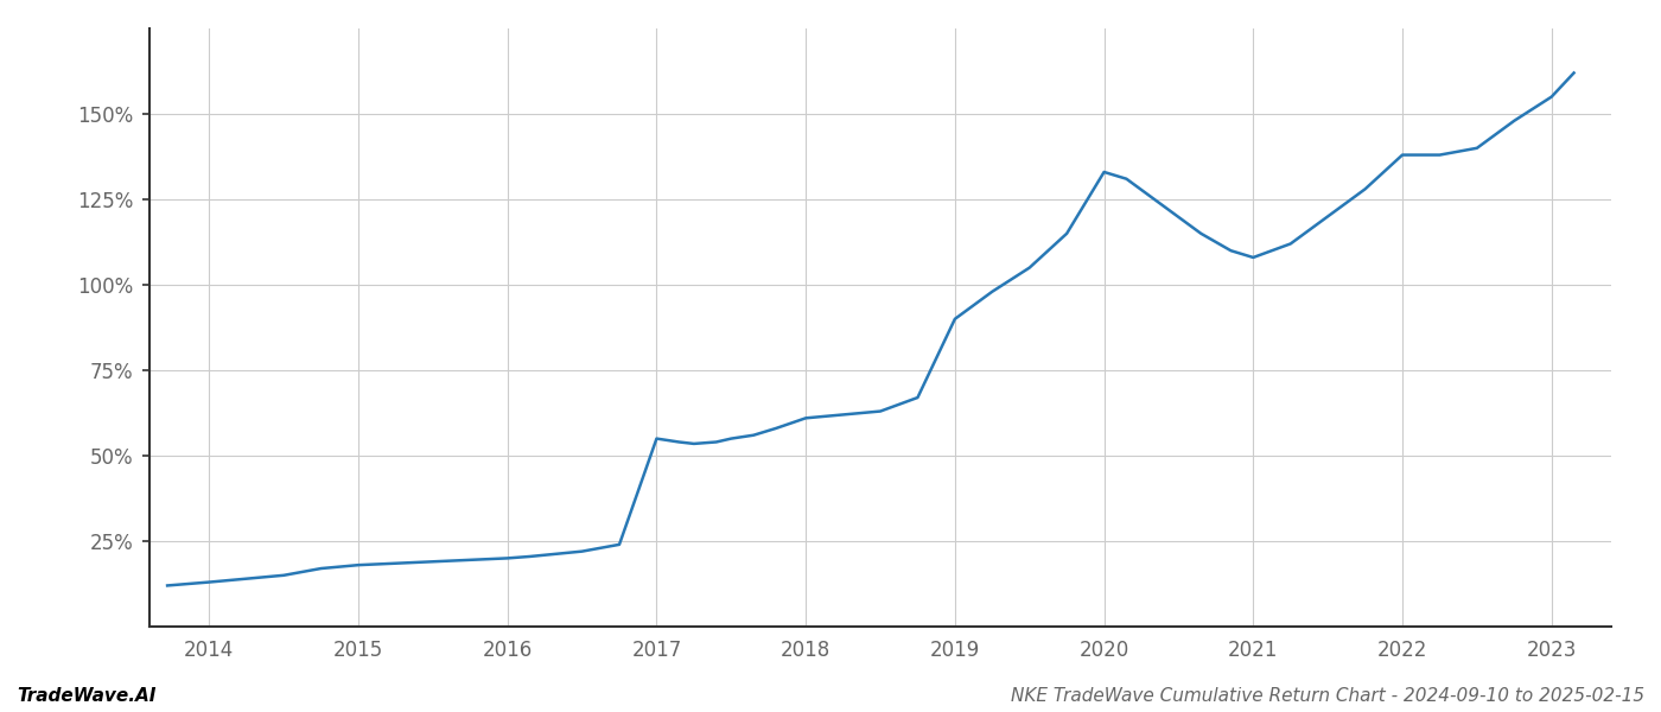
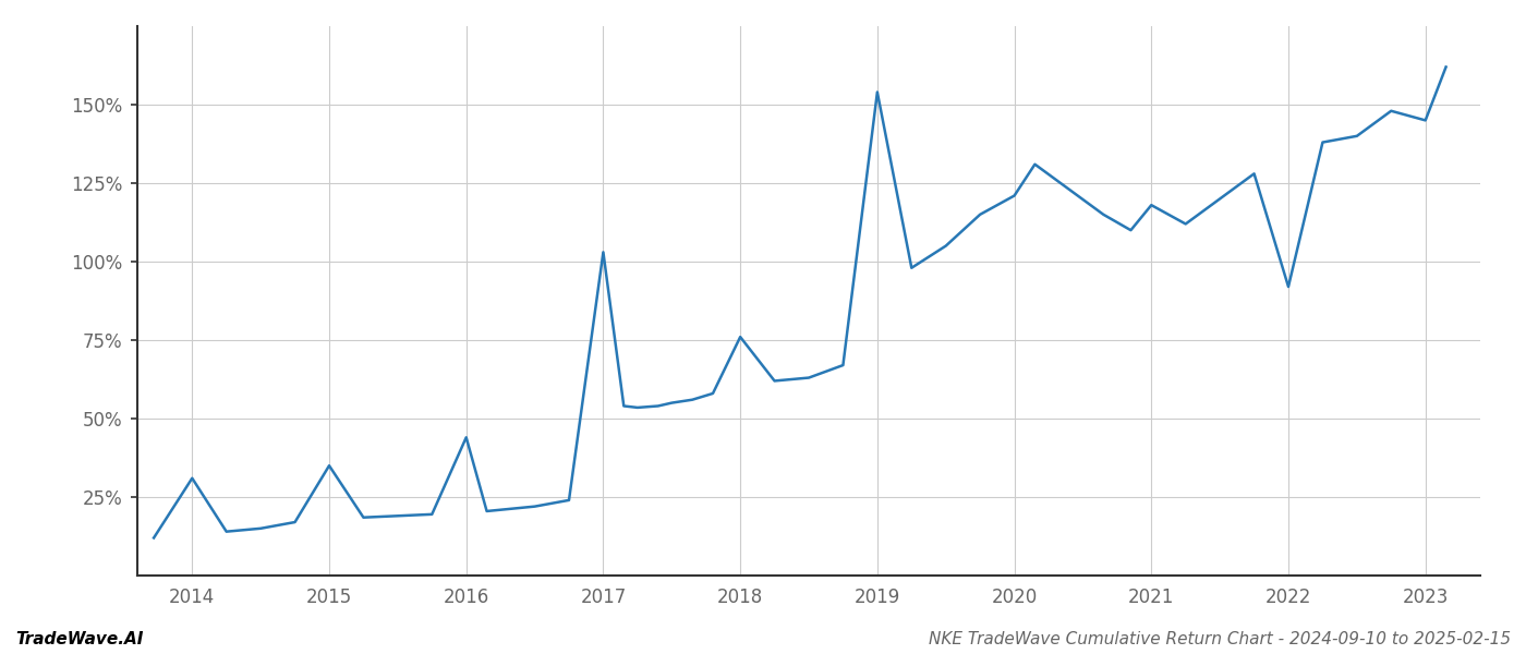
2014: 13.0% -> 31.0%
2015: 18.0% -> 35.0%
2016: 20.0% -> 44.0%
2017: 55.0% -> 103.0%
2018: 61.0% -> 76.0%
2019: 90.0% -> 154.0%
2020: 133.0% -> 121.0%
2021: 108.0% -> 118.0%
2022: 138.0% -> 92.0%
2023: 155.0% -> 145.0%
